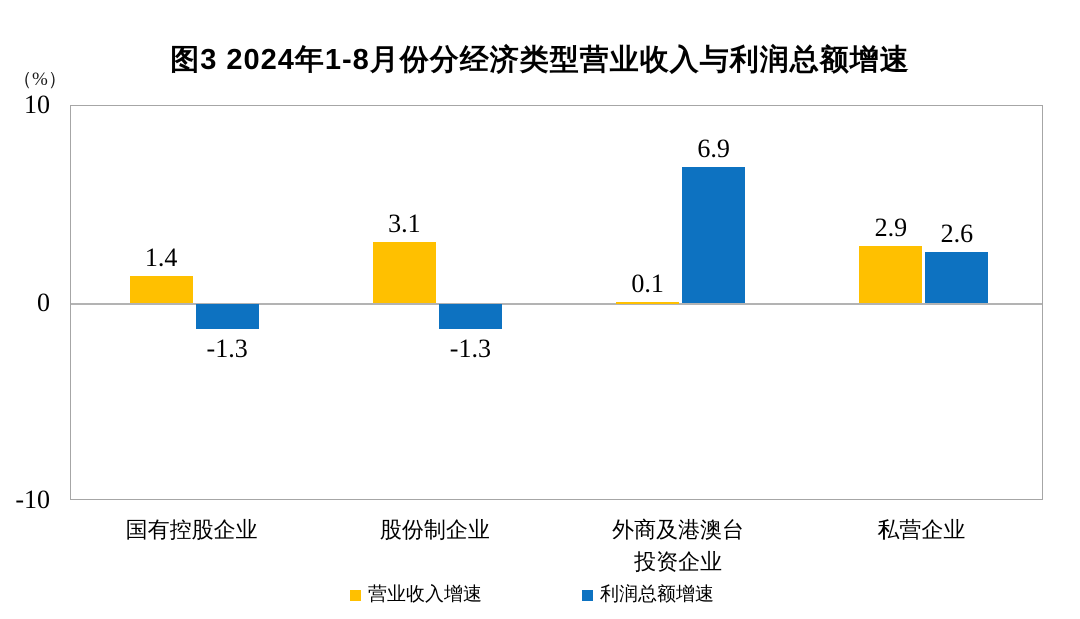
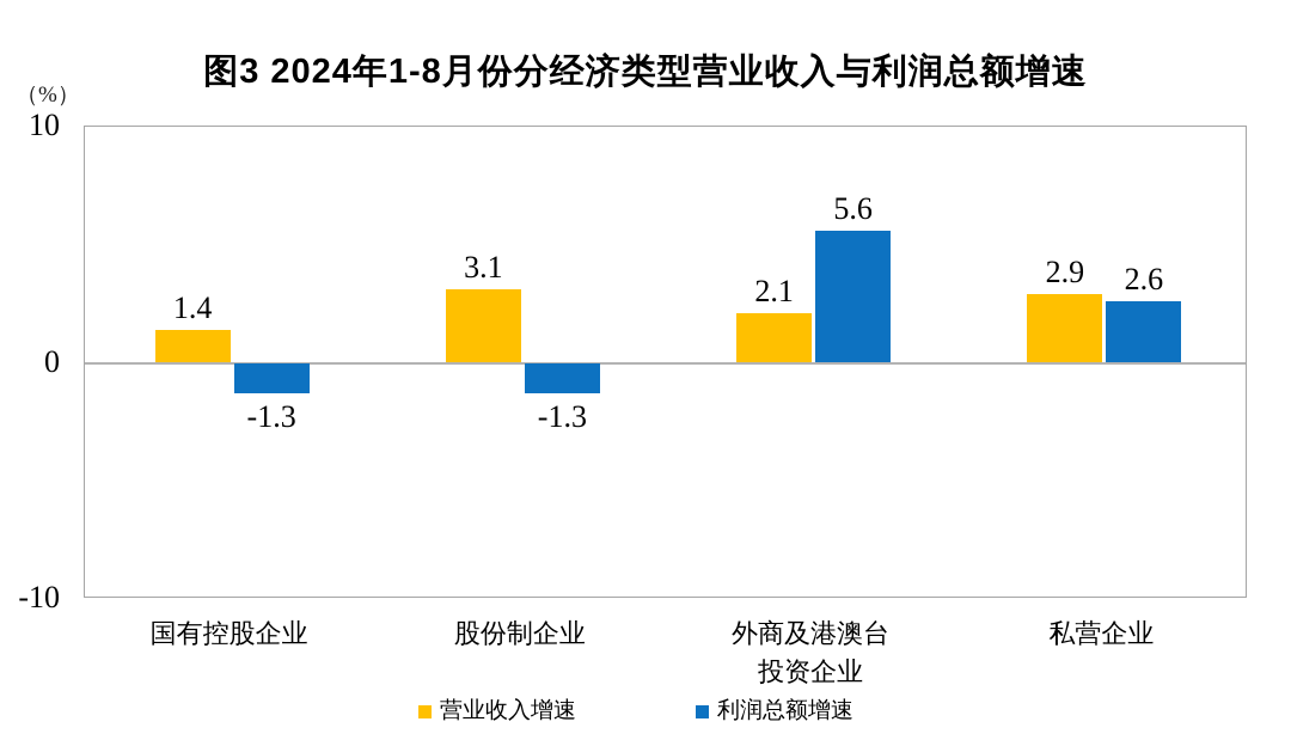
营业收入增速/外商及港澳台 投资企业: 0.1 -> 2.1
利润总额增速/外商及港澳台 投资企业: 6.9 -> 5.6
